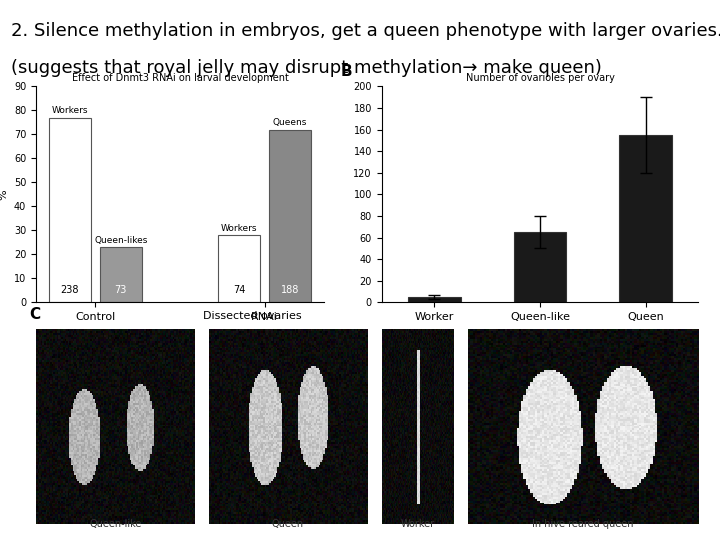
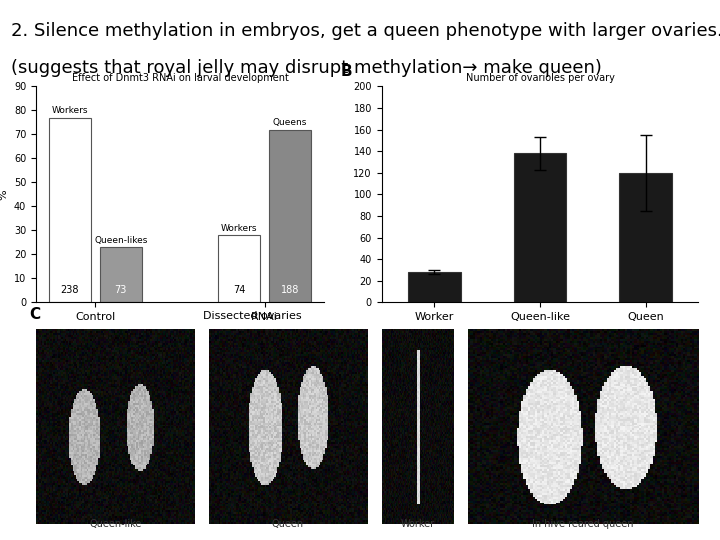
Worker: 5 -> 28
Queen-like: 65 -> 138
Queen: 155 -> 120
